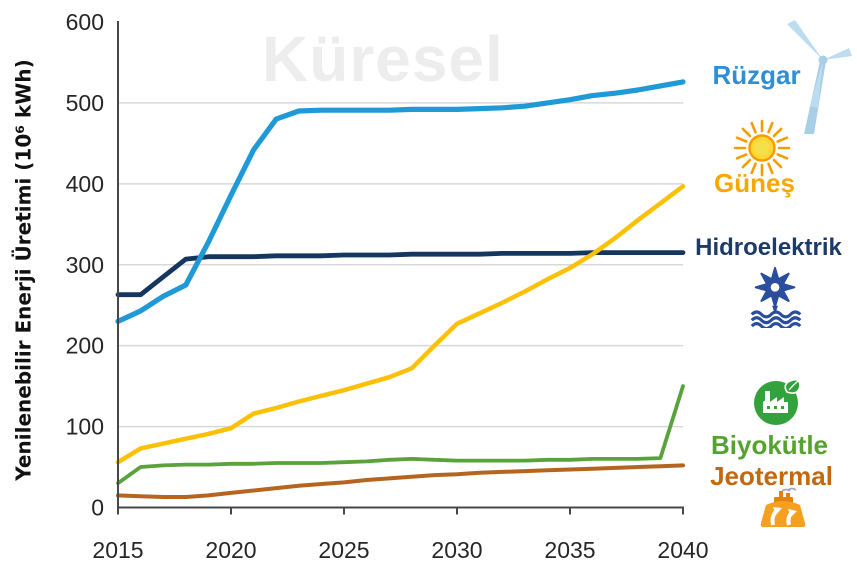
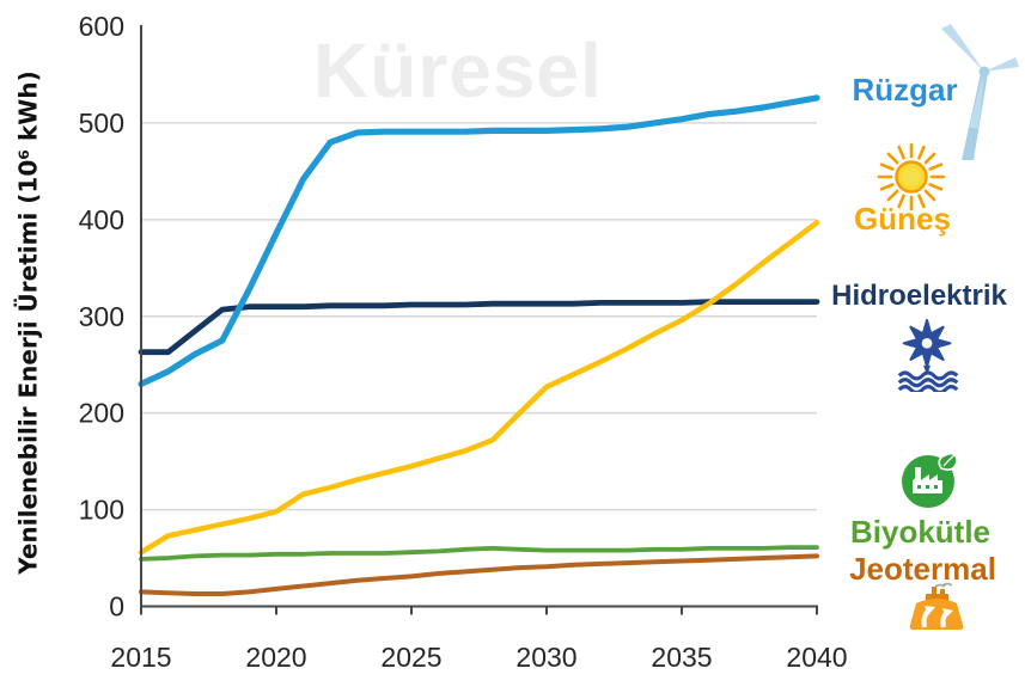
Biyokütle/2015: 30 -> 50
Biyokütle/2040: 150 -> 60
